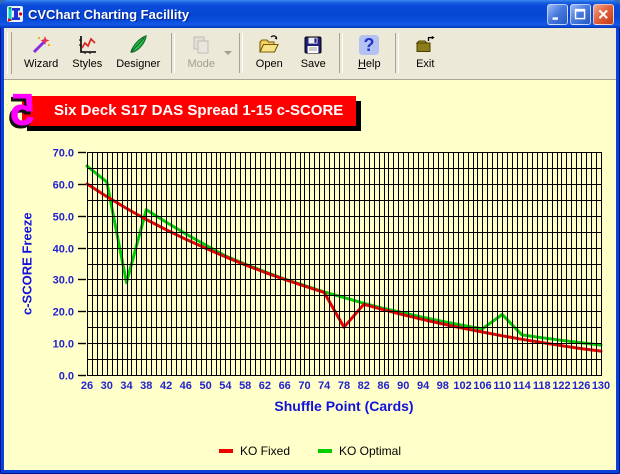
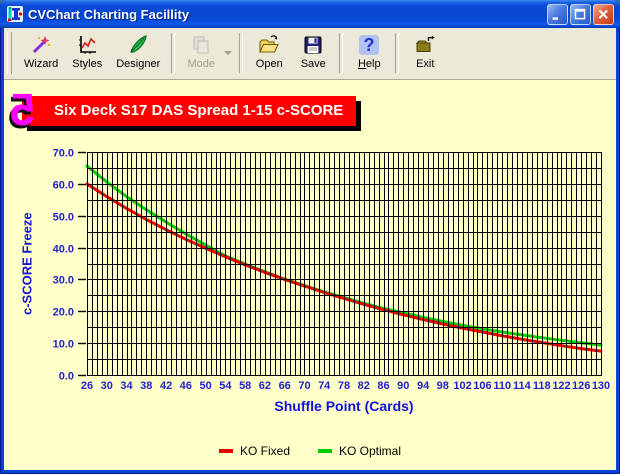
KO Optimal/34: 29 -> 56
KO Fixed/78: 15 -> 24
KO Optimal/110: 19 -> 14
